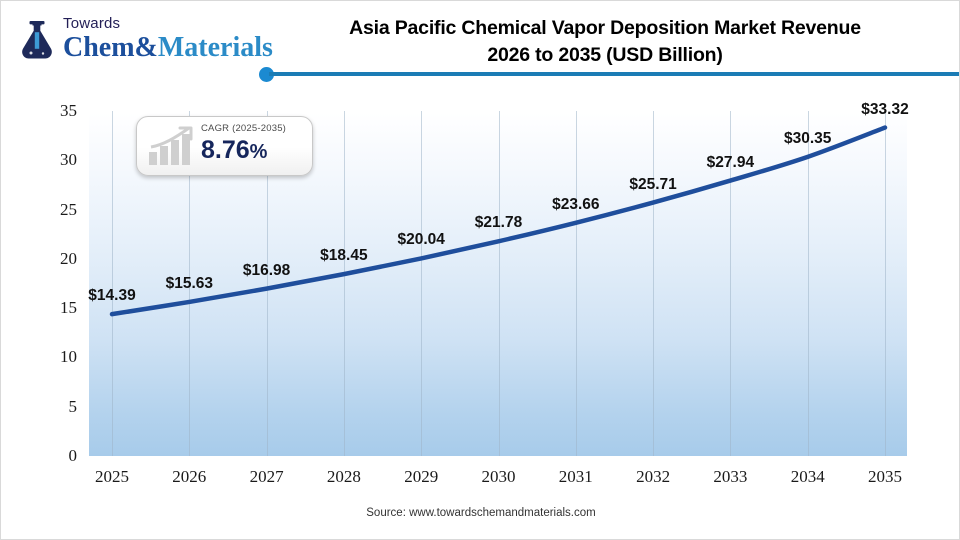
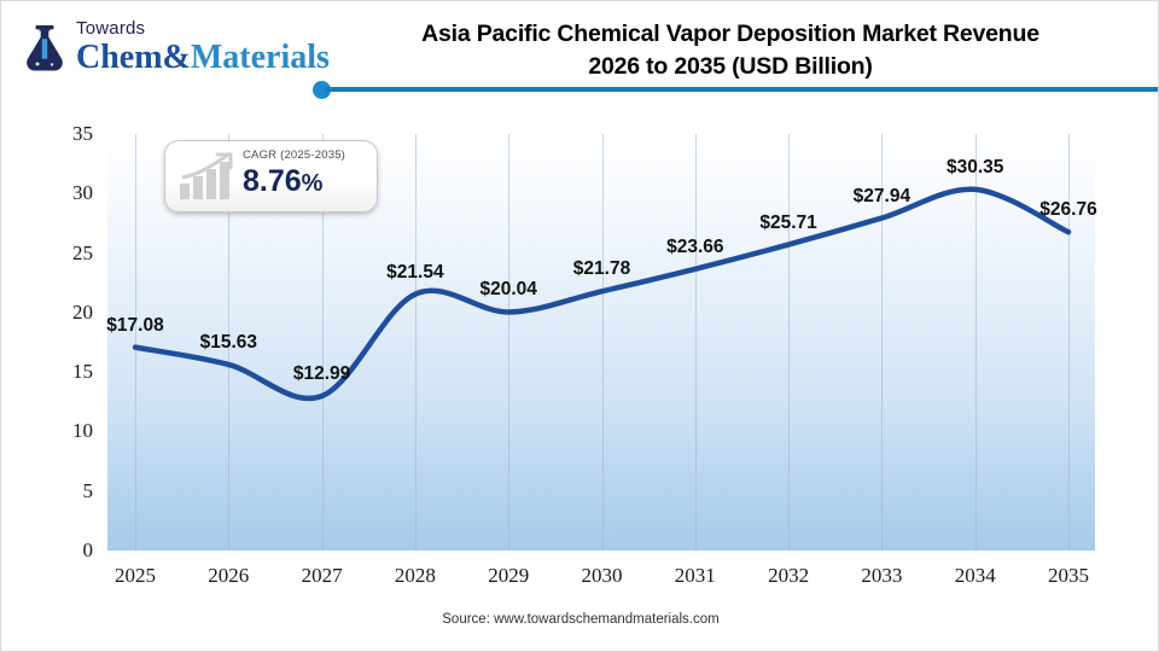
2025: $14.39 -> $17.08
2027: $16.98 -> $12.99
2028: $18.45 -> $21.54
2035: $33.32 -> $26.76
